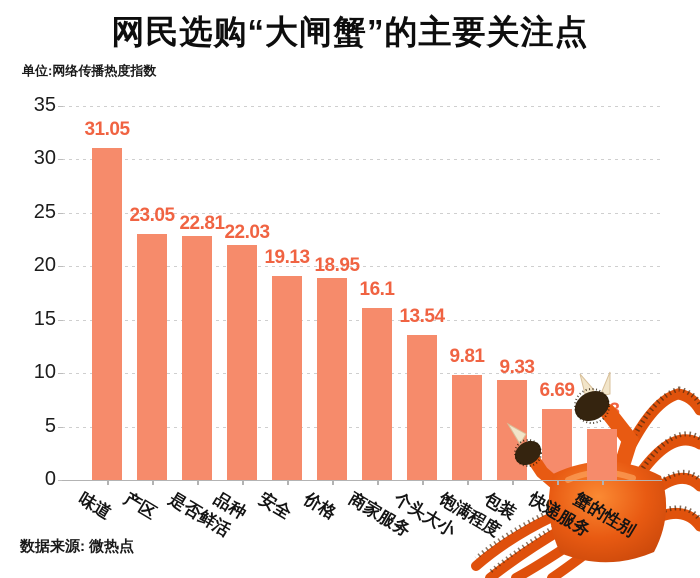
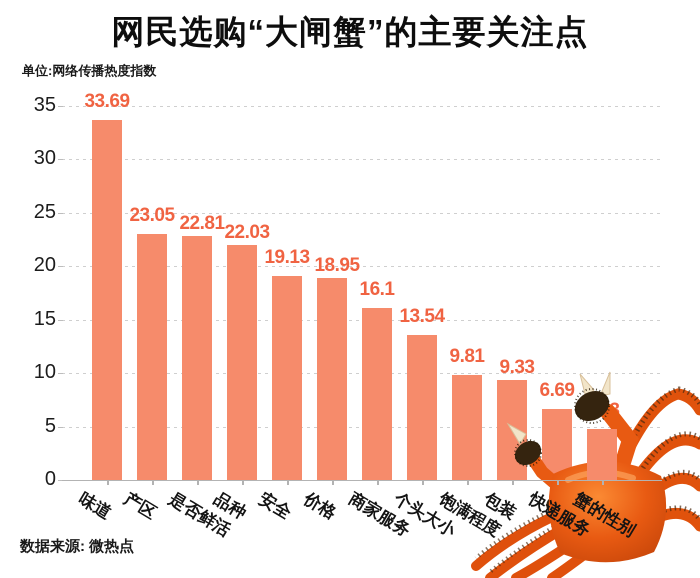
味道: 31.05 -> 33.69
